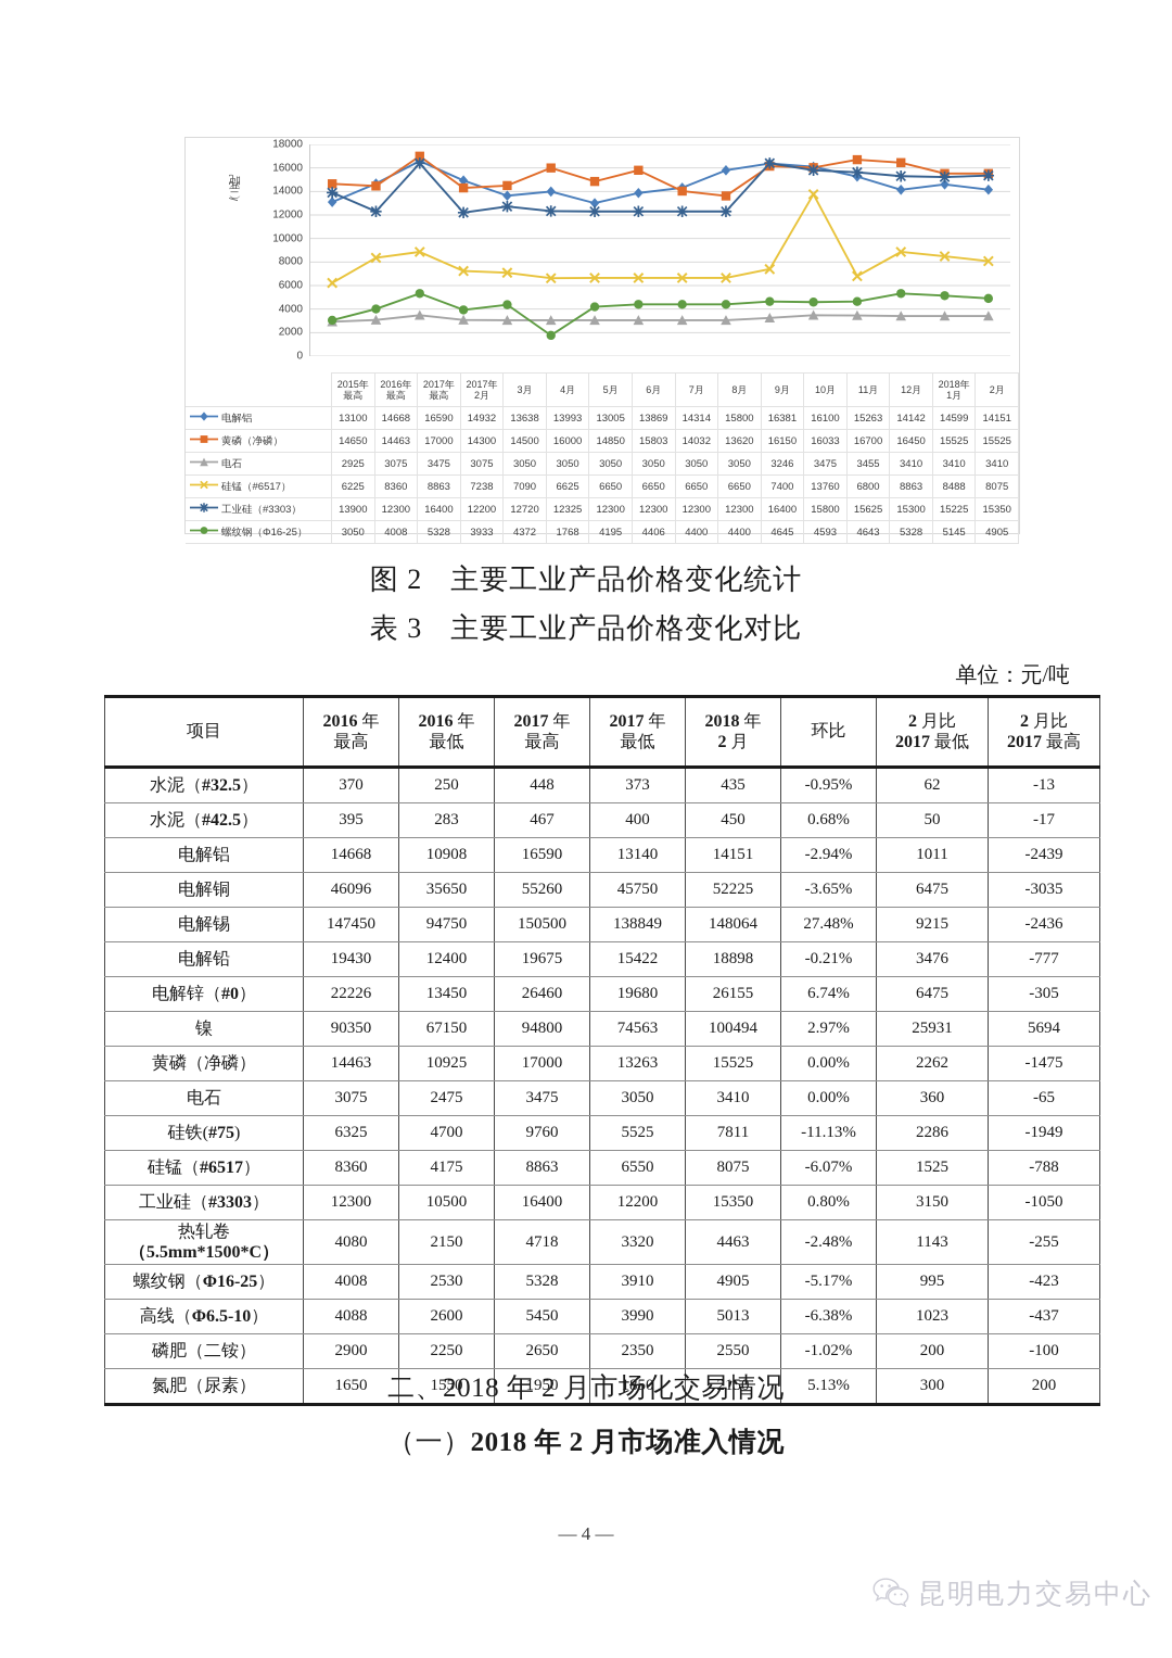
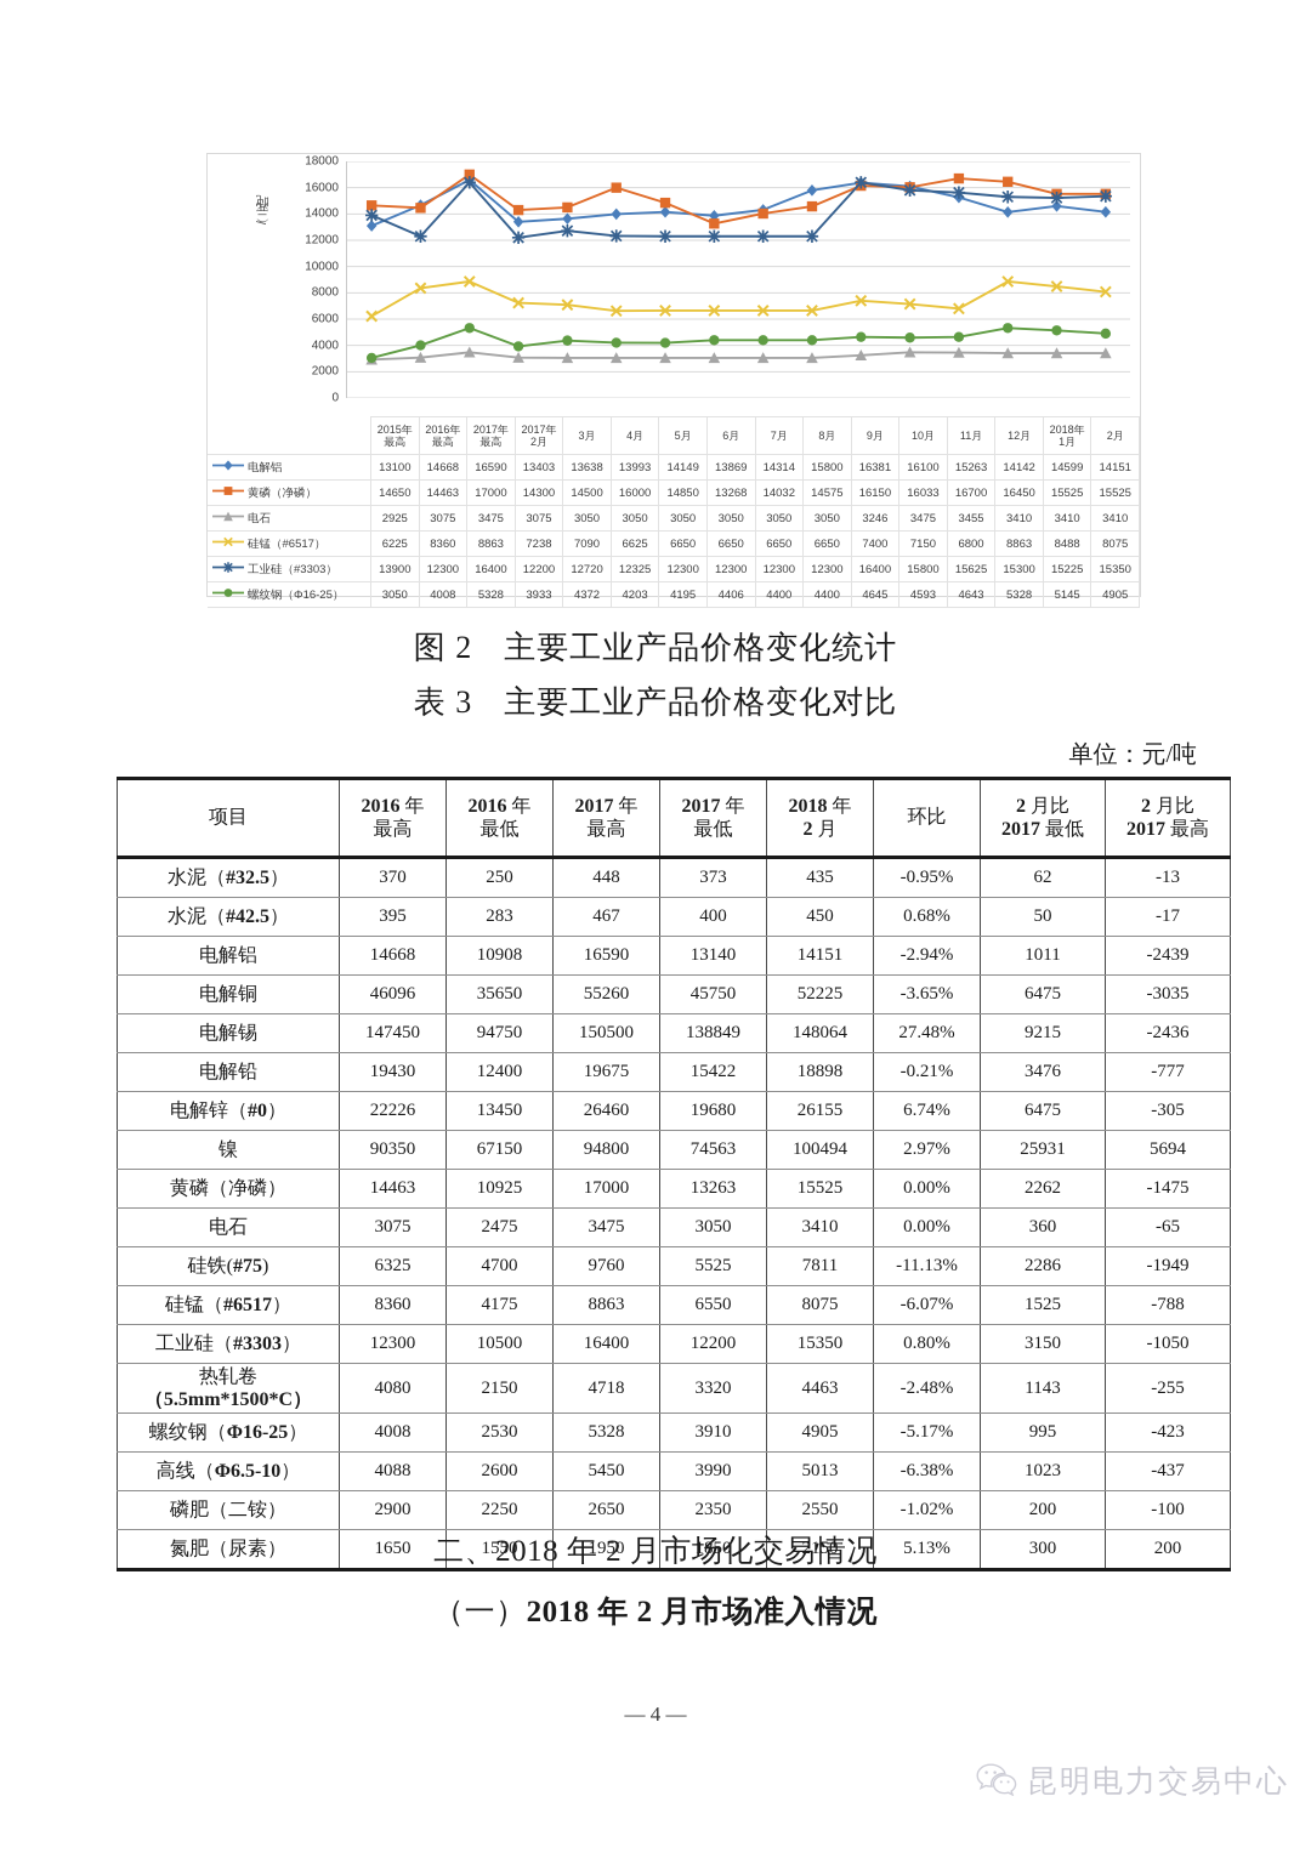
电解铝/2017年 2月: 14932 -> 13403
螺纹钢（Φ16-25）/4月: 1768 -> 4203
电解铝/5月: 13005 -> 14149
黄磷（净磷）/6月: 15803 -> 13268
黄磷（净磷）/8月: 13620 -> 14575
硅锰（#6517）/10月: 13760 -> 7150
